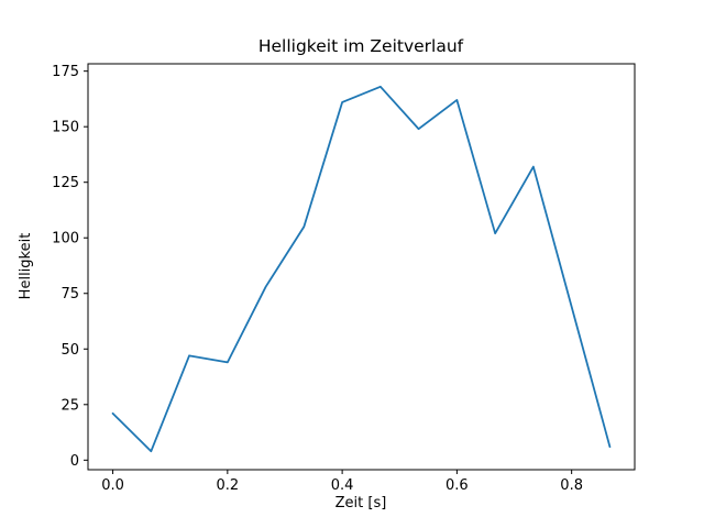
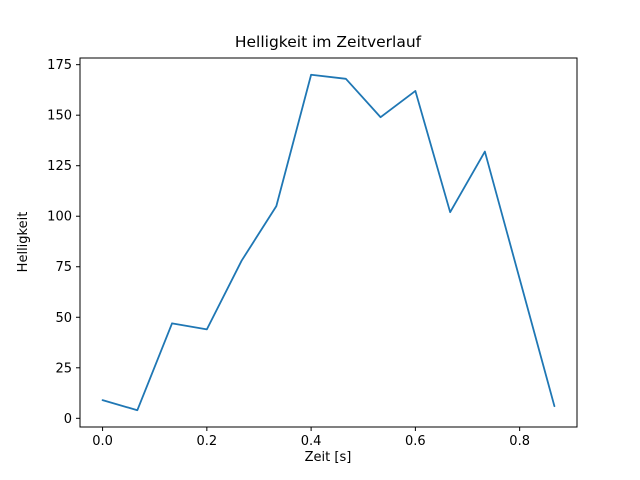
0.0: 21 -> 9
0.4: 161 -> 170
